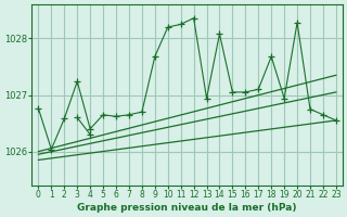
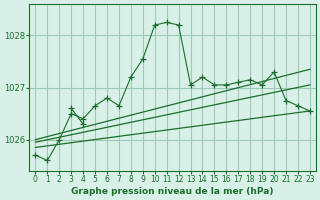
0: 1026.76 -> 1025.70
1: 1026.04 -> 1025.60
2: 1026.58 -> 1026.00
3: 1027.24 -> 1026.50
6: 1026.62 -> 1026.80
8: 1026.70 -> 1027.20
9: 1027.68 -> 1027.55
12: 1028.36 -> 1028.20
13: 1026.94 -> 1027.05
14: 1028.08 -> 1027.20
18: 1027.68 -> 1027.15
19: 1026.94 -> 1027.05
20: 1028.28 -> 1027.30
